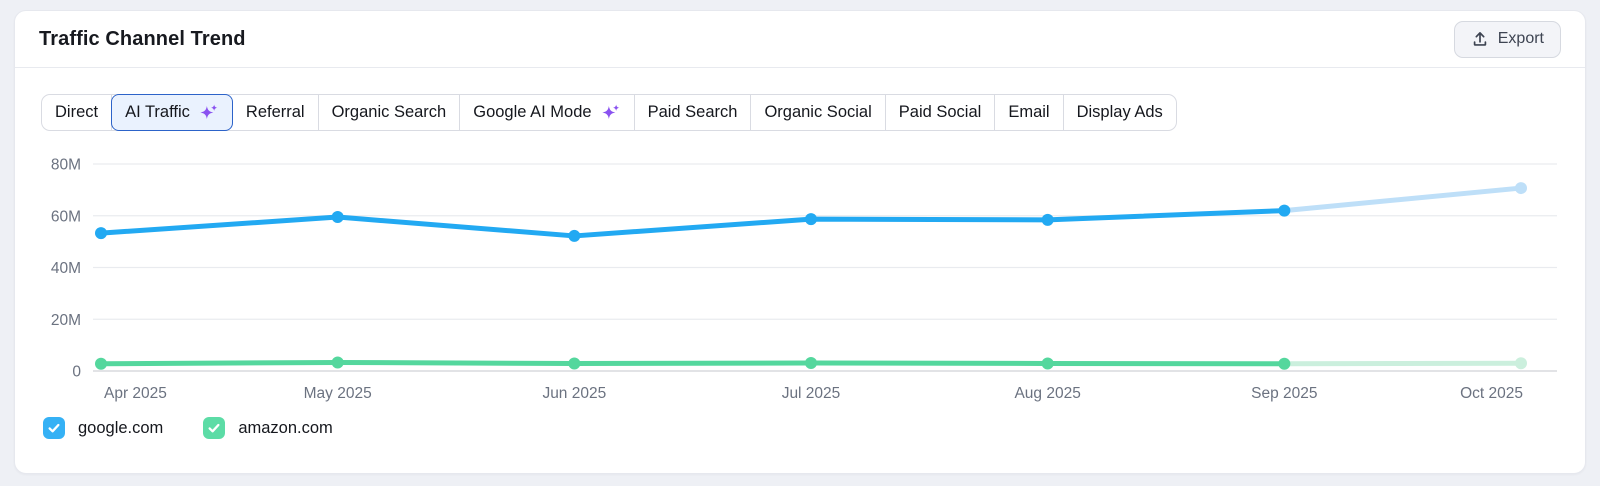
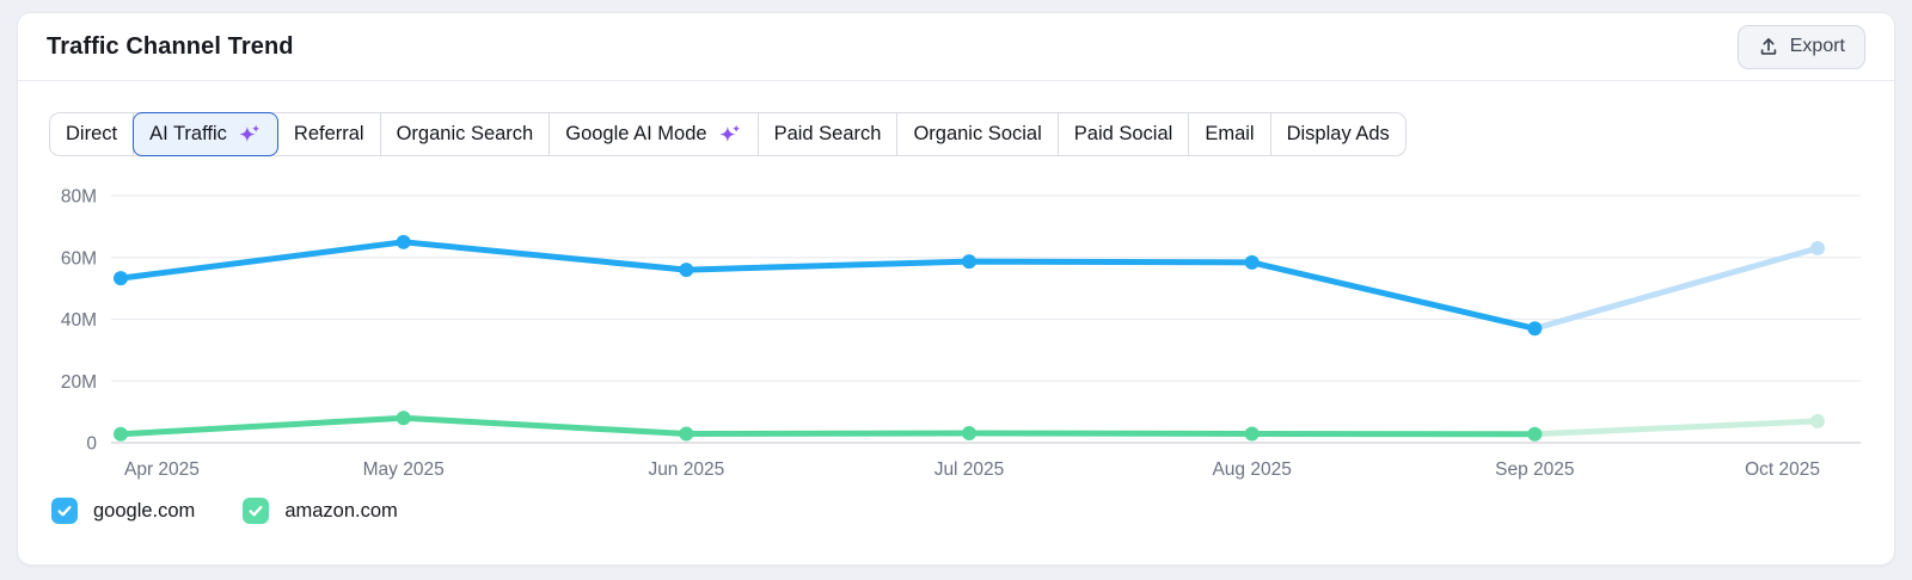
google.com/May 2025: 60M -> 65M
amazon.com/May 2025: 3M -> 8M
google.com/Jun 2025: 52M -> 56M
google.com/Sep 2025: 62M -> 37M
google.com/Oct 2025: 71M -> 63M
amazon.com/Oct 2025: 3M -> 7M
